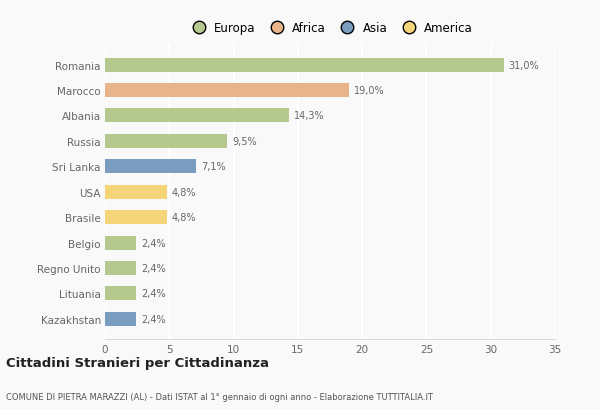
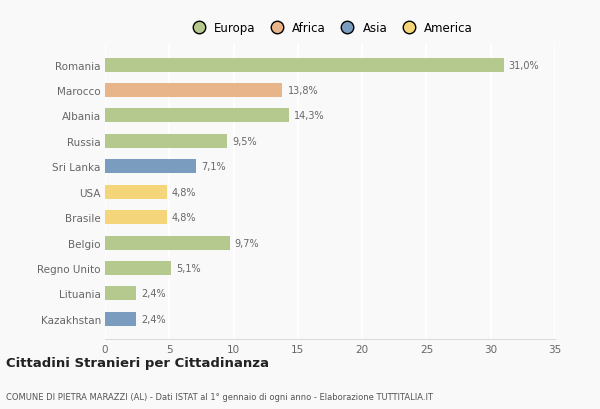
Marocco: 19,0% -> 13,8%
Belgio: 2,4% -> 9,7%
Regno Unito: 2,4% -> 5,1%
